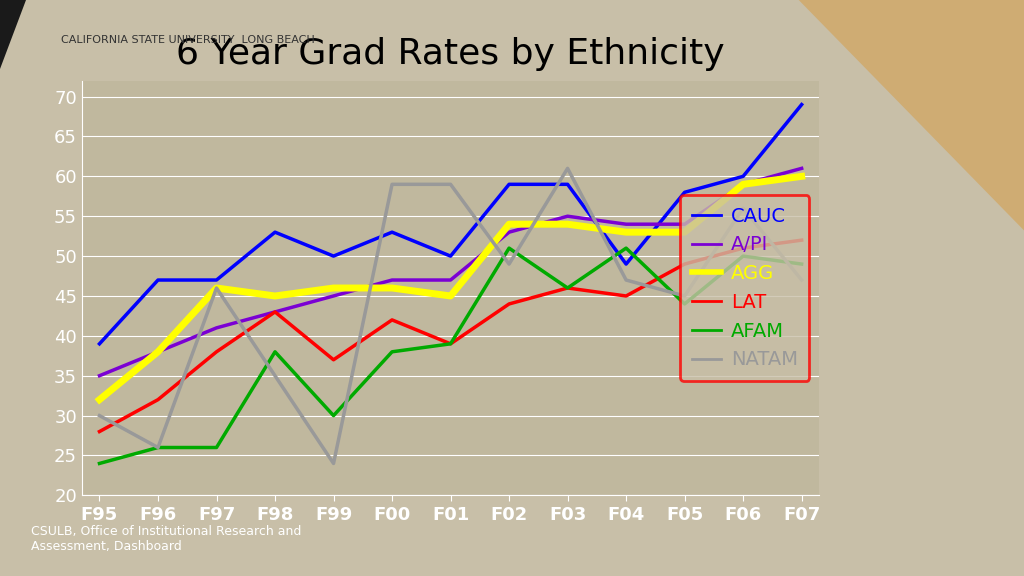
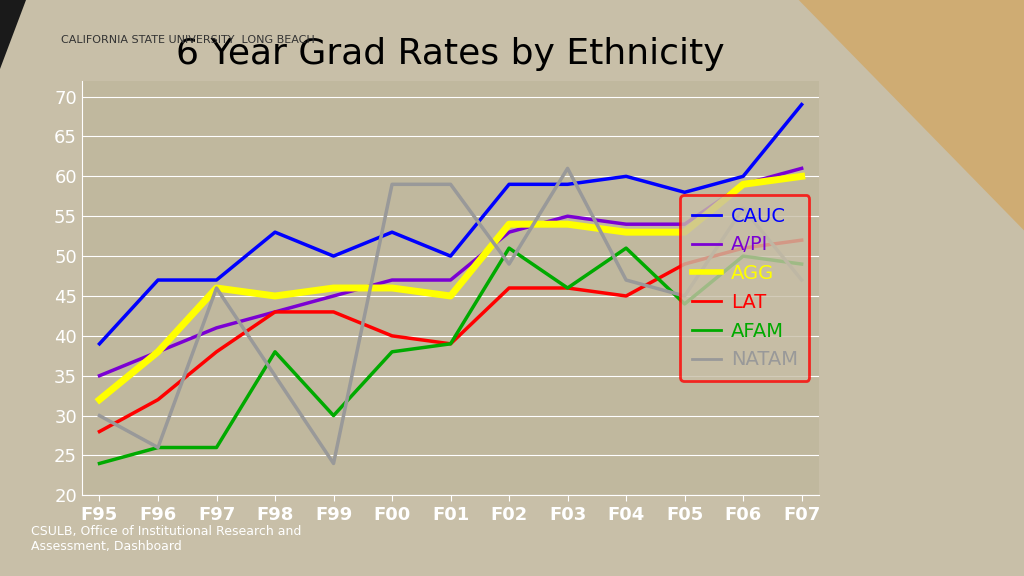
LAT/F99: 37 -> 43
LAT/F00: 42 -> 40
LAT/F02: 44 -> 46
CAUC/F04: 49 -> 60
